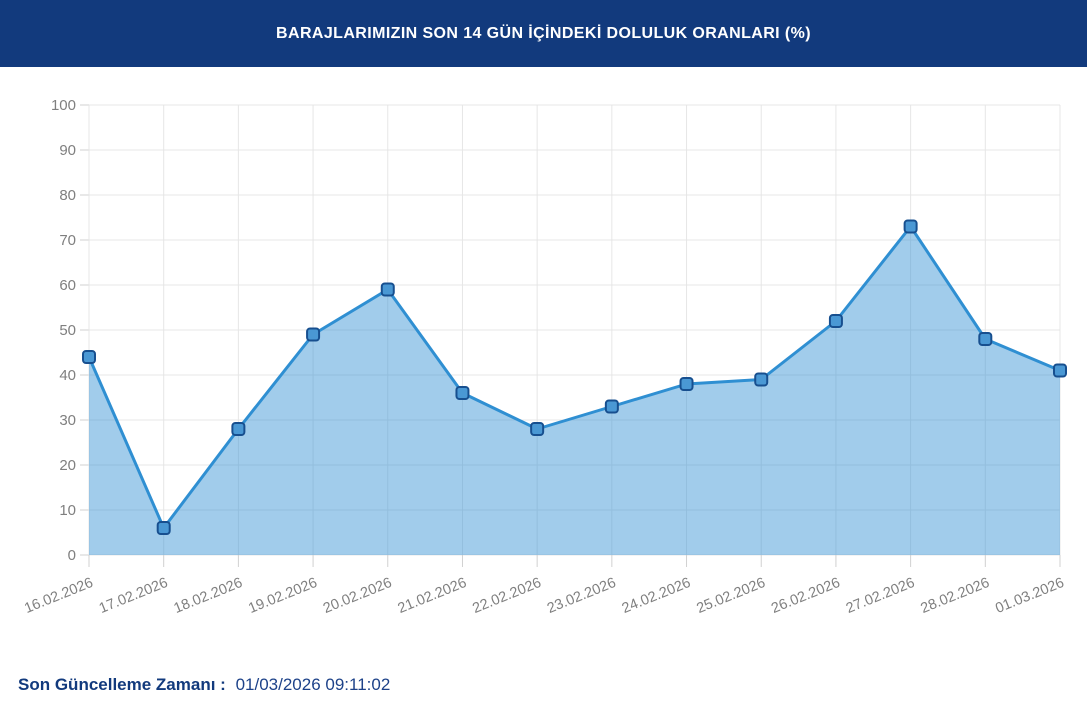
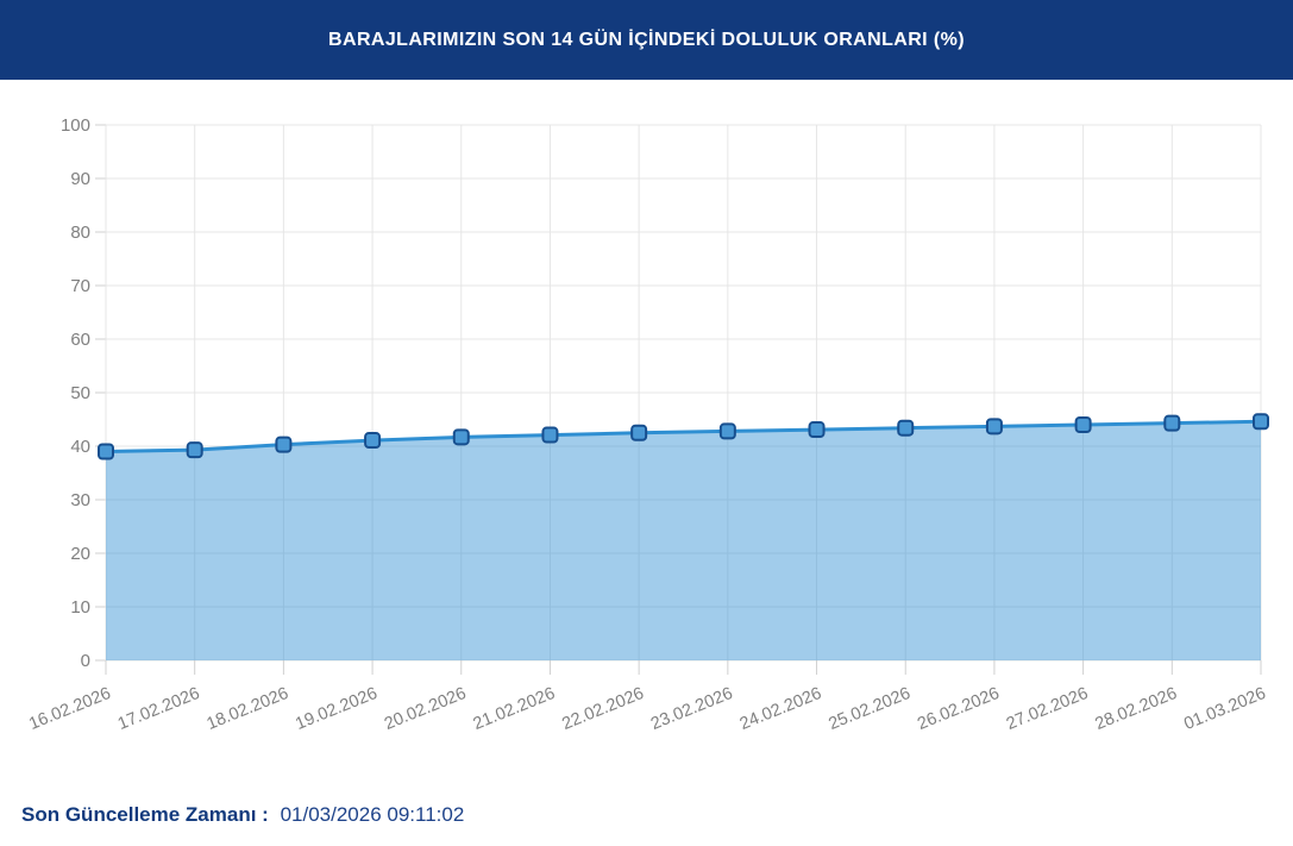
16.02.2026: 44 -> 39
17.02.2026: 6 -> 39
18.02.2026: 28 -> 40
19.02.2026: 49 -> 41
20.02.2026: 59 -> 42
21.02.2026: 36 -> 42
22.02.2026: 28 -> 42
23.02.2026: 33 -> 43
24.02.2026: 38 -> 43
25.02.2026: 39 -> 43
26.02.2026: 52 -> 44
27.02.2026: 73 -> 44
28.02.2026: 48 -> 44
01.03.2026: 41 -> 45
